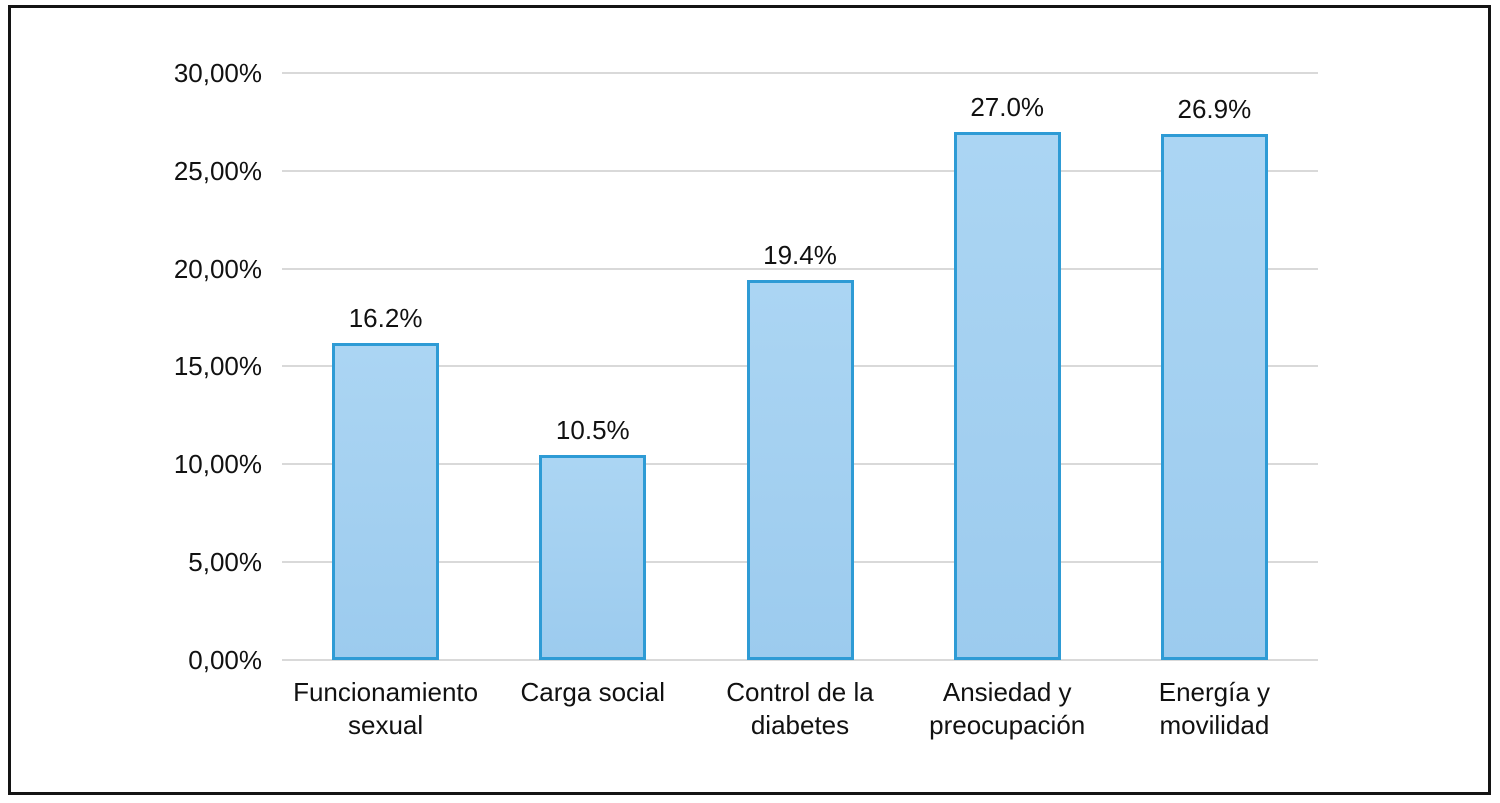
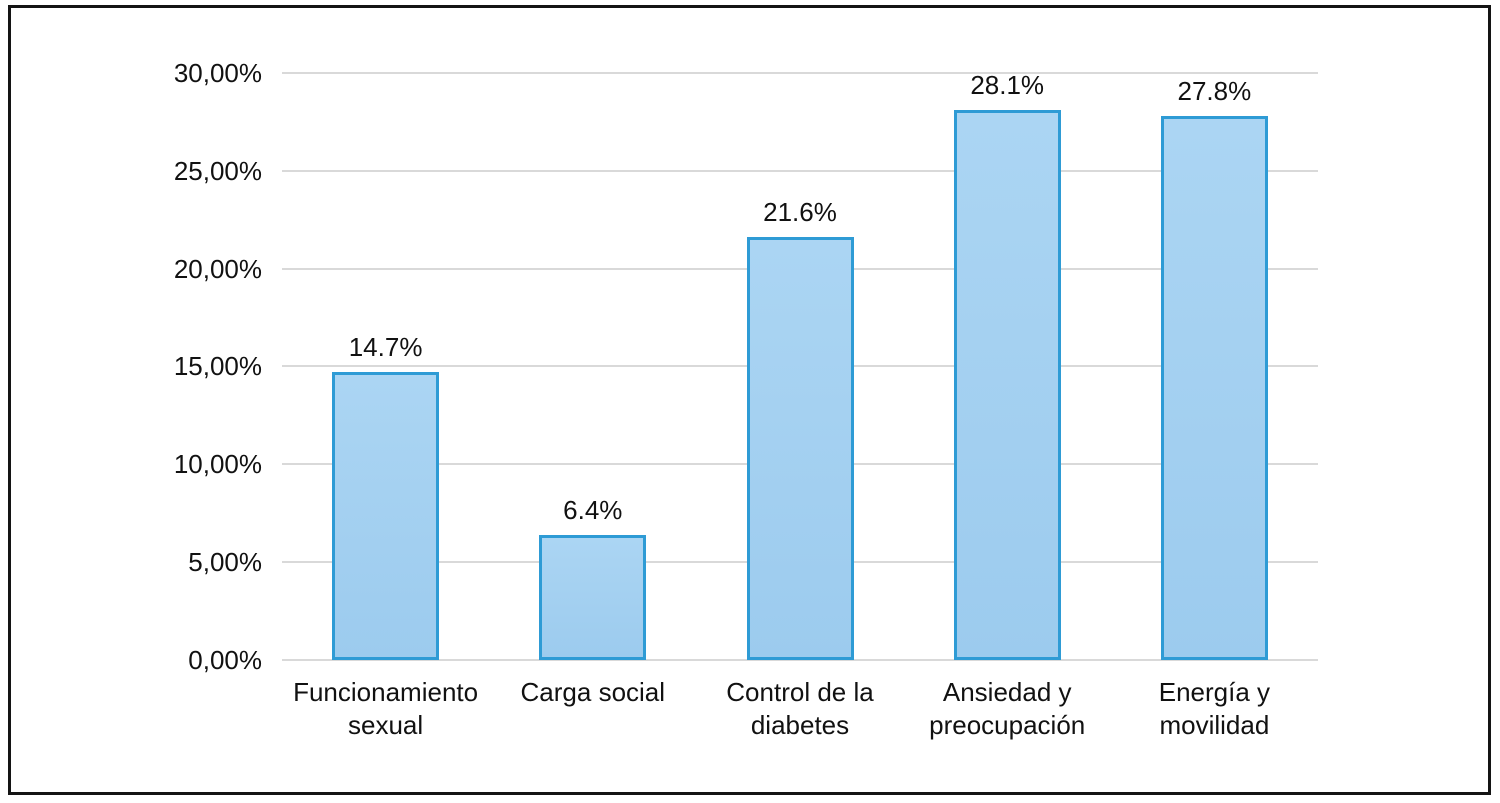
Funcionamiento sexual: 16.2% -> 14.7%
Carga social: 10.5% -> 6.4%
Control de la diabetes: 19.4% -> 21.6%
Ansiedad y preocupación: 27.0% -> 28.1%
Energía y movilidad: 26.9% -> 27.8%
